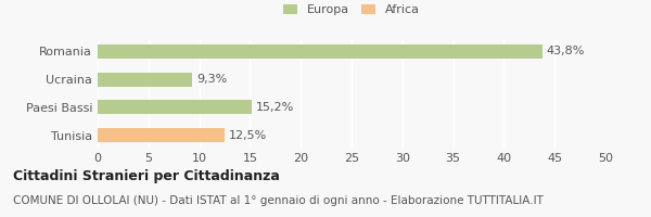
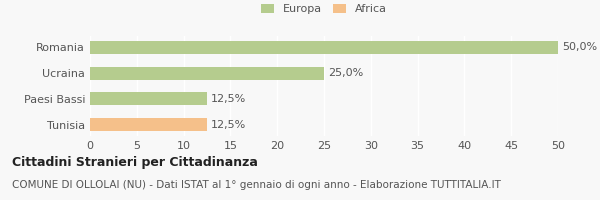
Romania: 43,8% -> 50,0%
Ucraina: 9,3% -> 25,0%
Paesi Bassi: 15,2% -> 12,5%
